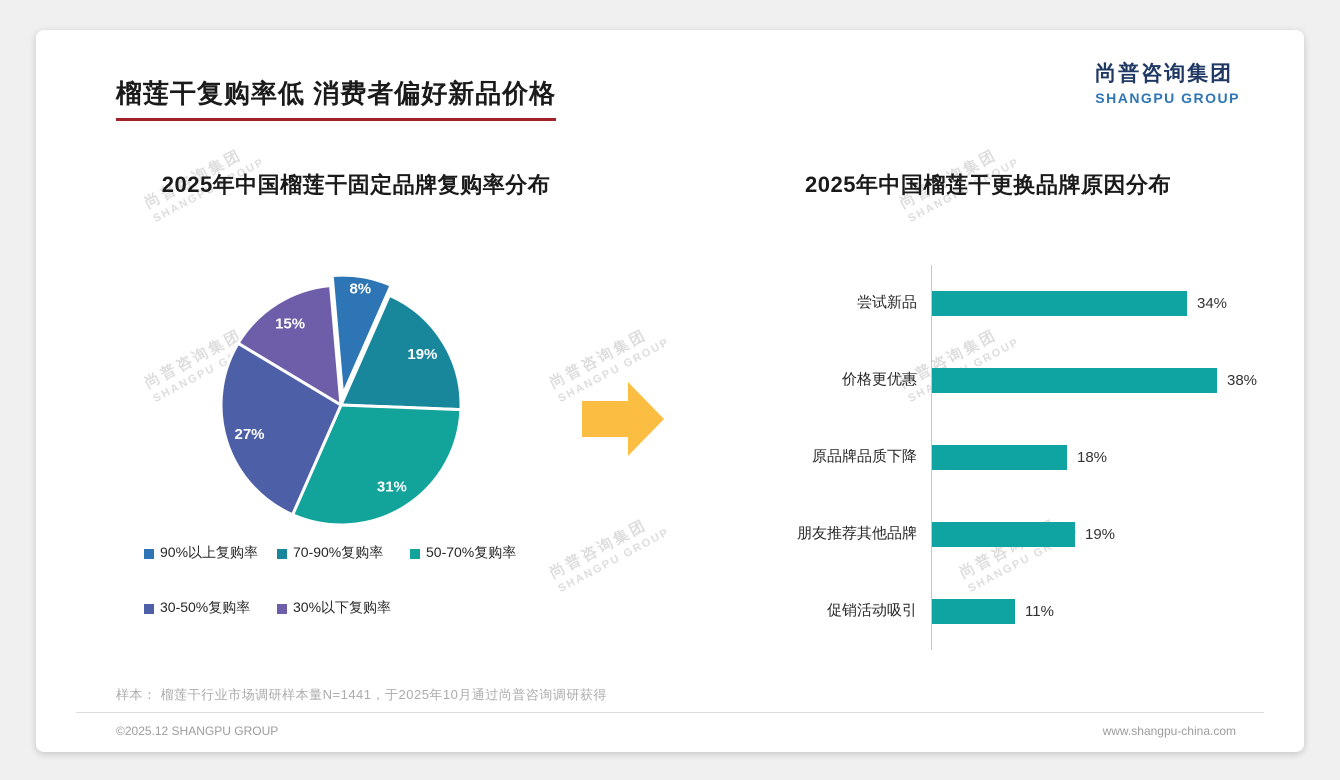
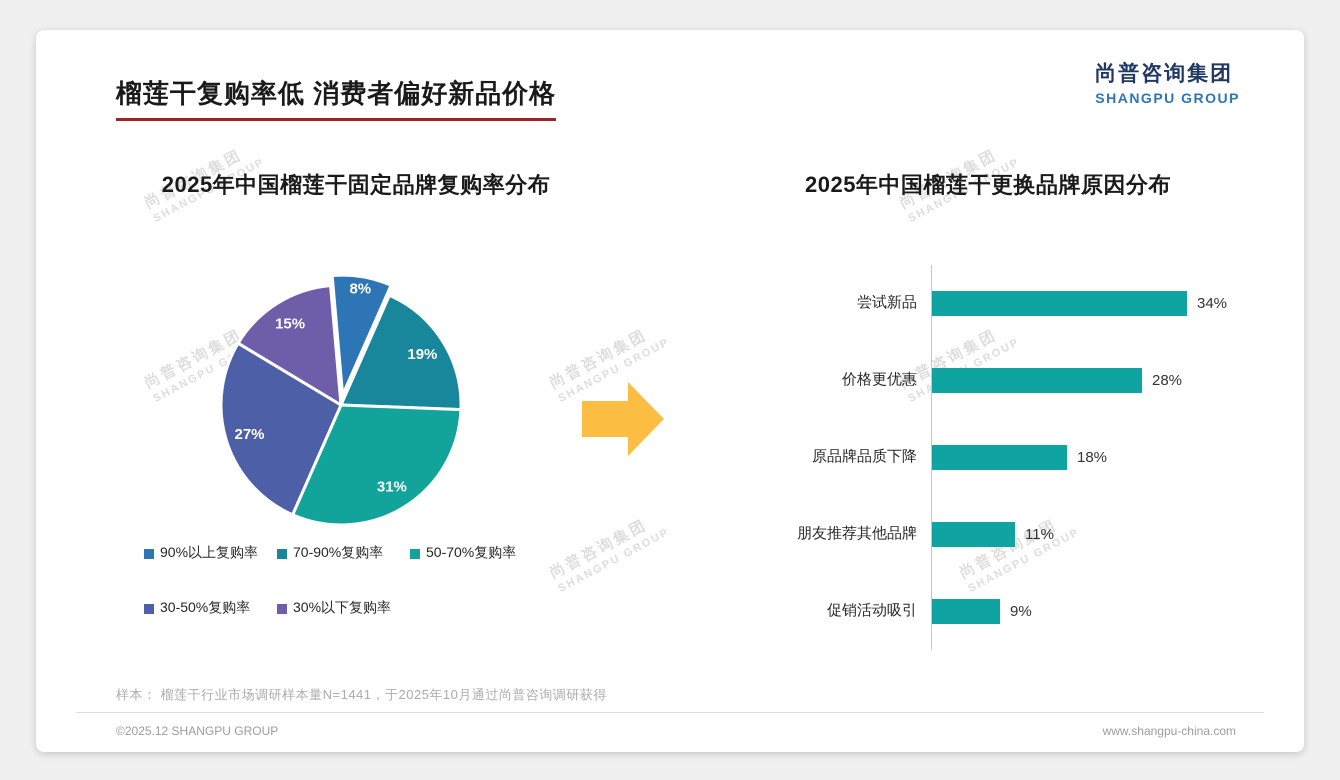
2025年中国榴莲干更换品牌原因分布/价格更优惠: 38% -> 28%
2025年中国榴莲干更换品牌原因分布/朋友推荐其他品牌: 19% -> 11%
2025年中国榴莲干更换品牌原因分布/促销活动吸引: 11% -> 9%
